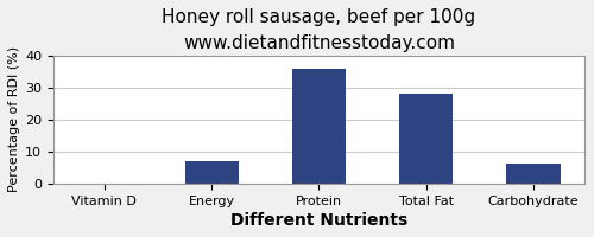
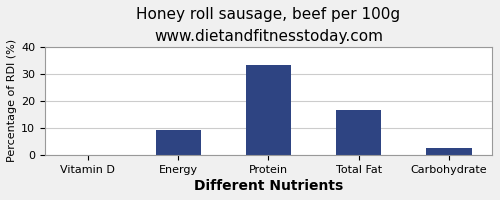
Energy: 7.0 -> 9.2
Protein: 36.0 -> 33.3
Total Fat: 28.0 -> 16.5
Carbohydrate: 6.5 -> 2.5
